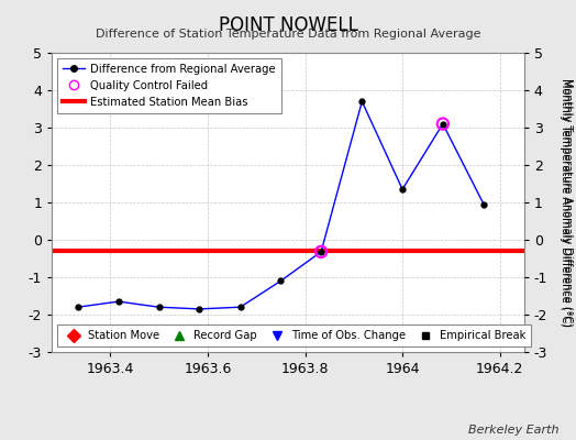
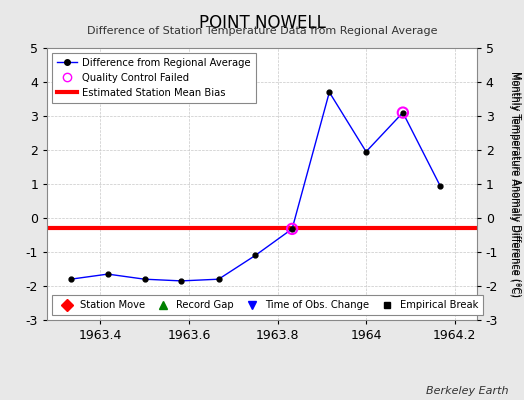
Time of Obs. Change/1964: 1.35 -> 1.95
